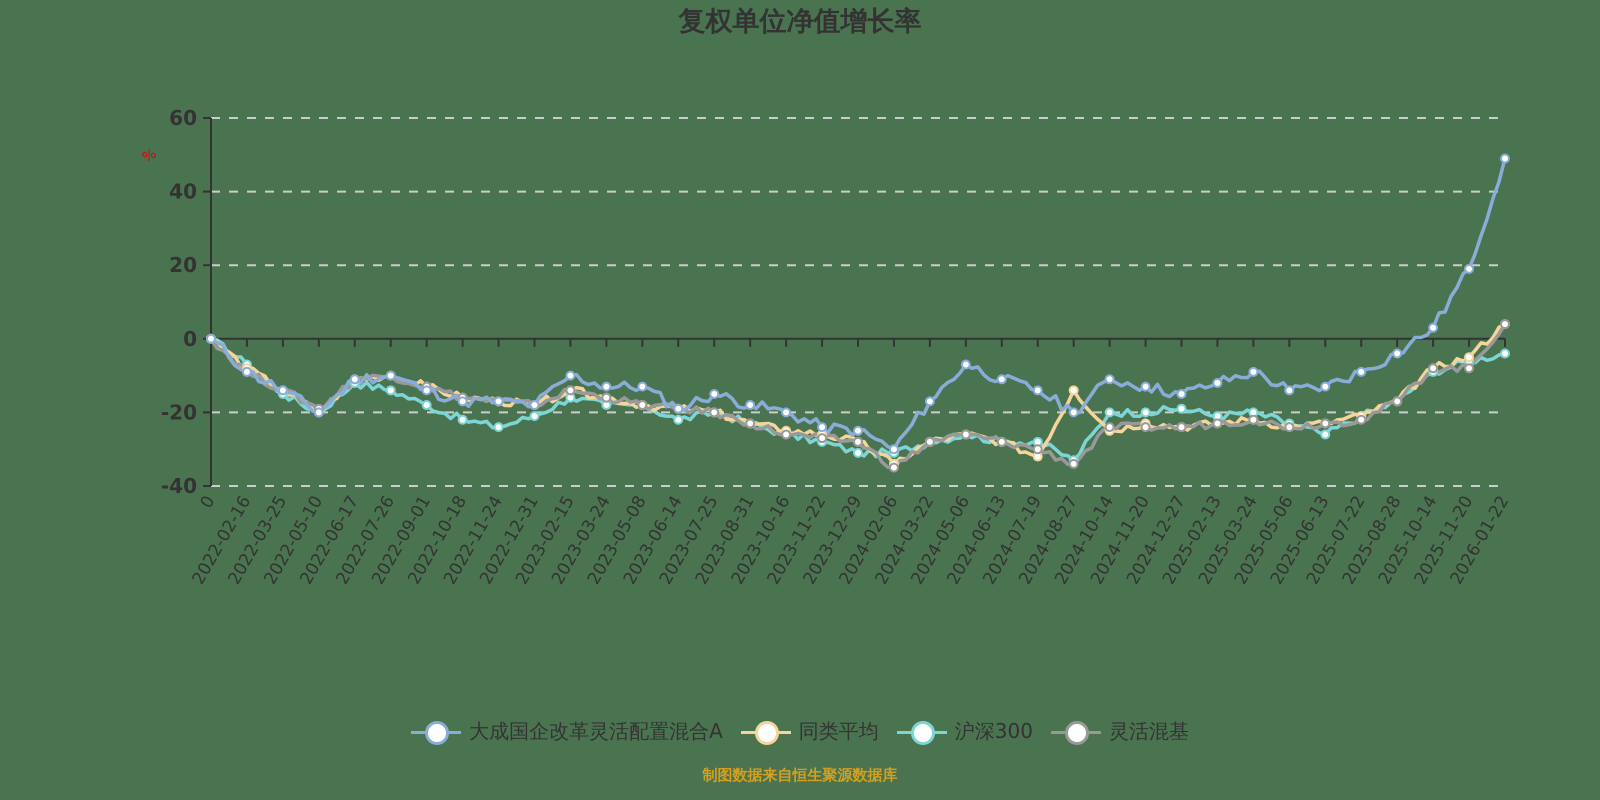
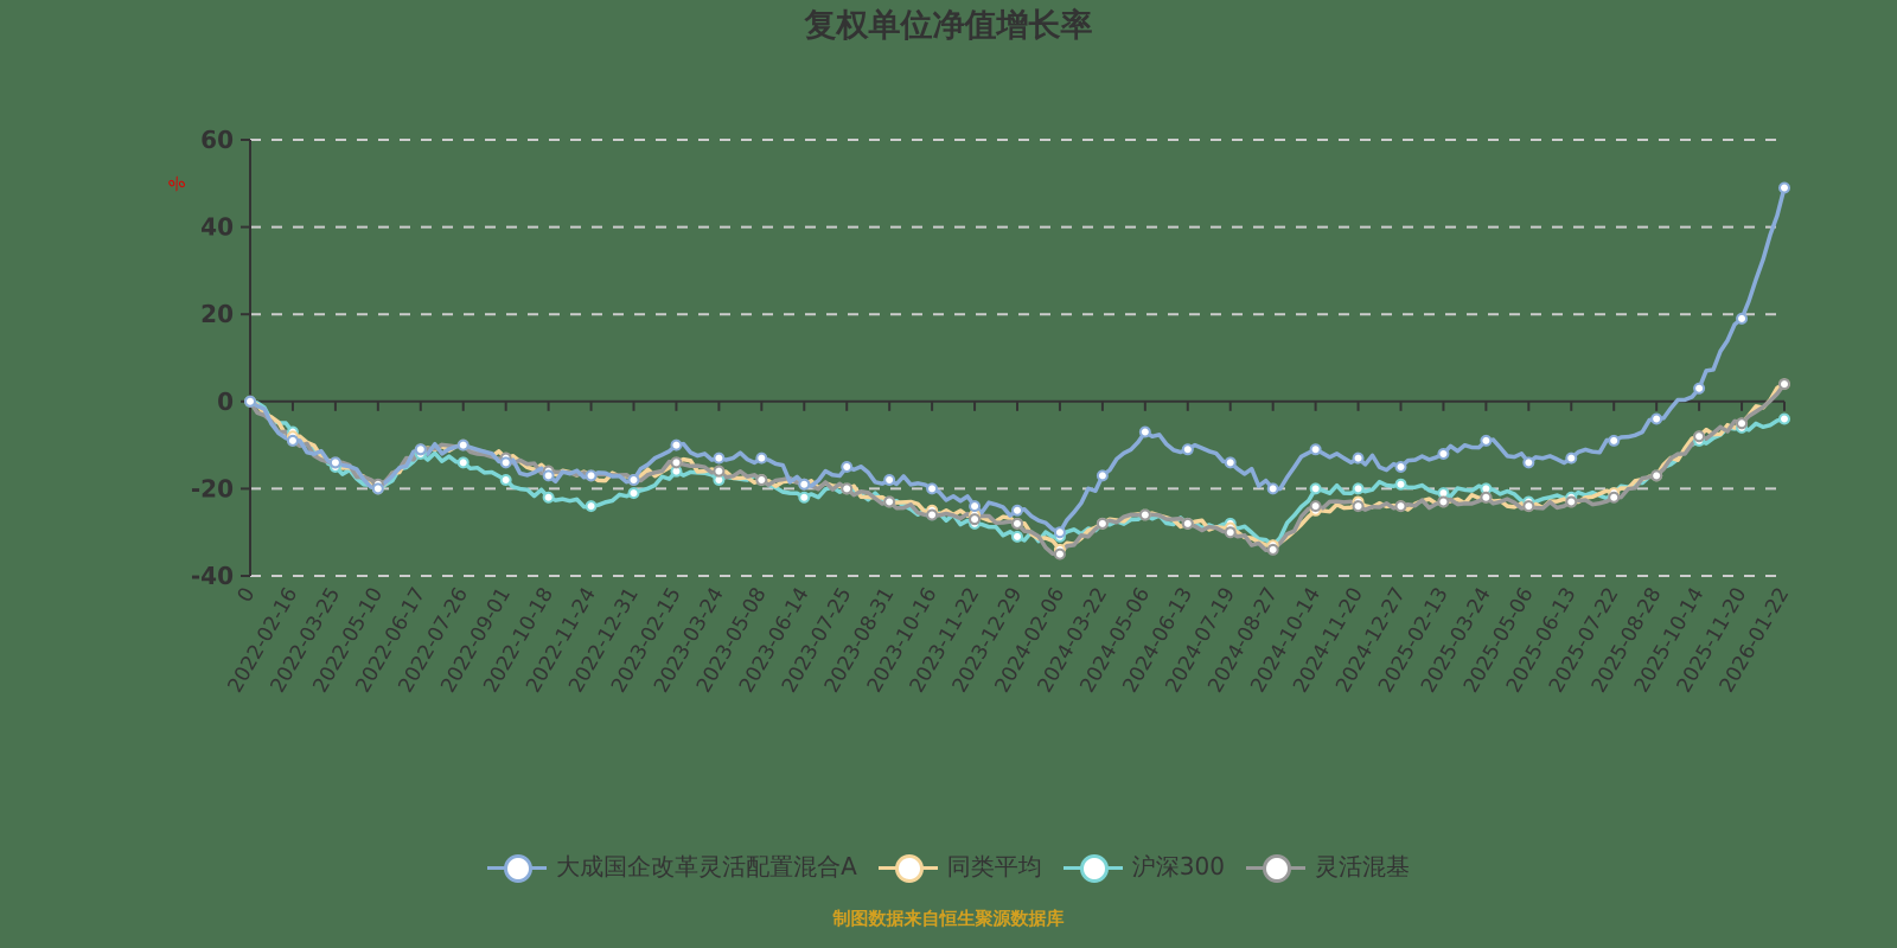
同类平均/2024-07-19: -32 -> -29
同类平均/2024-08-27: -14 -> -33
沪深300/2025-06-13: -26 -> -22
灵活混基/2025-11-20: -8 -> -5
